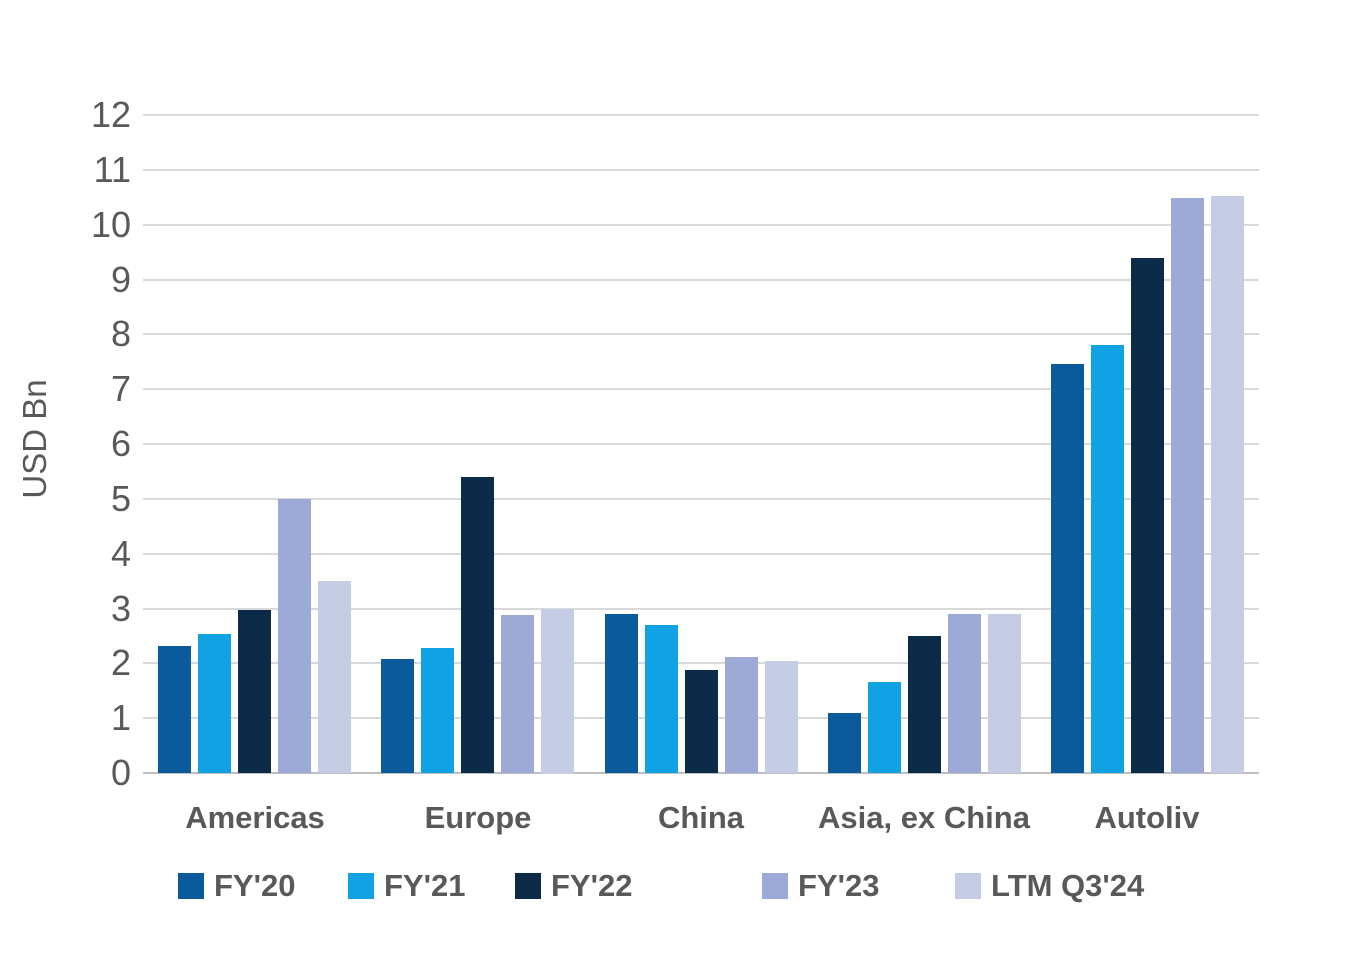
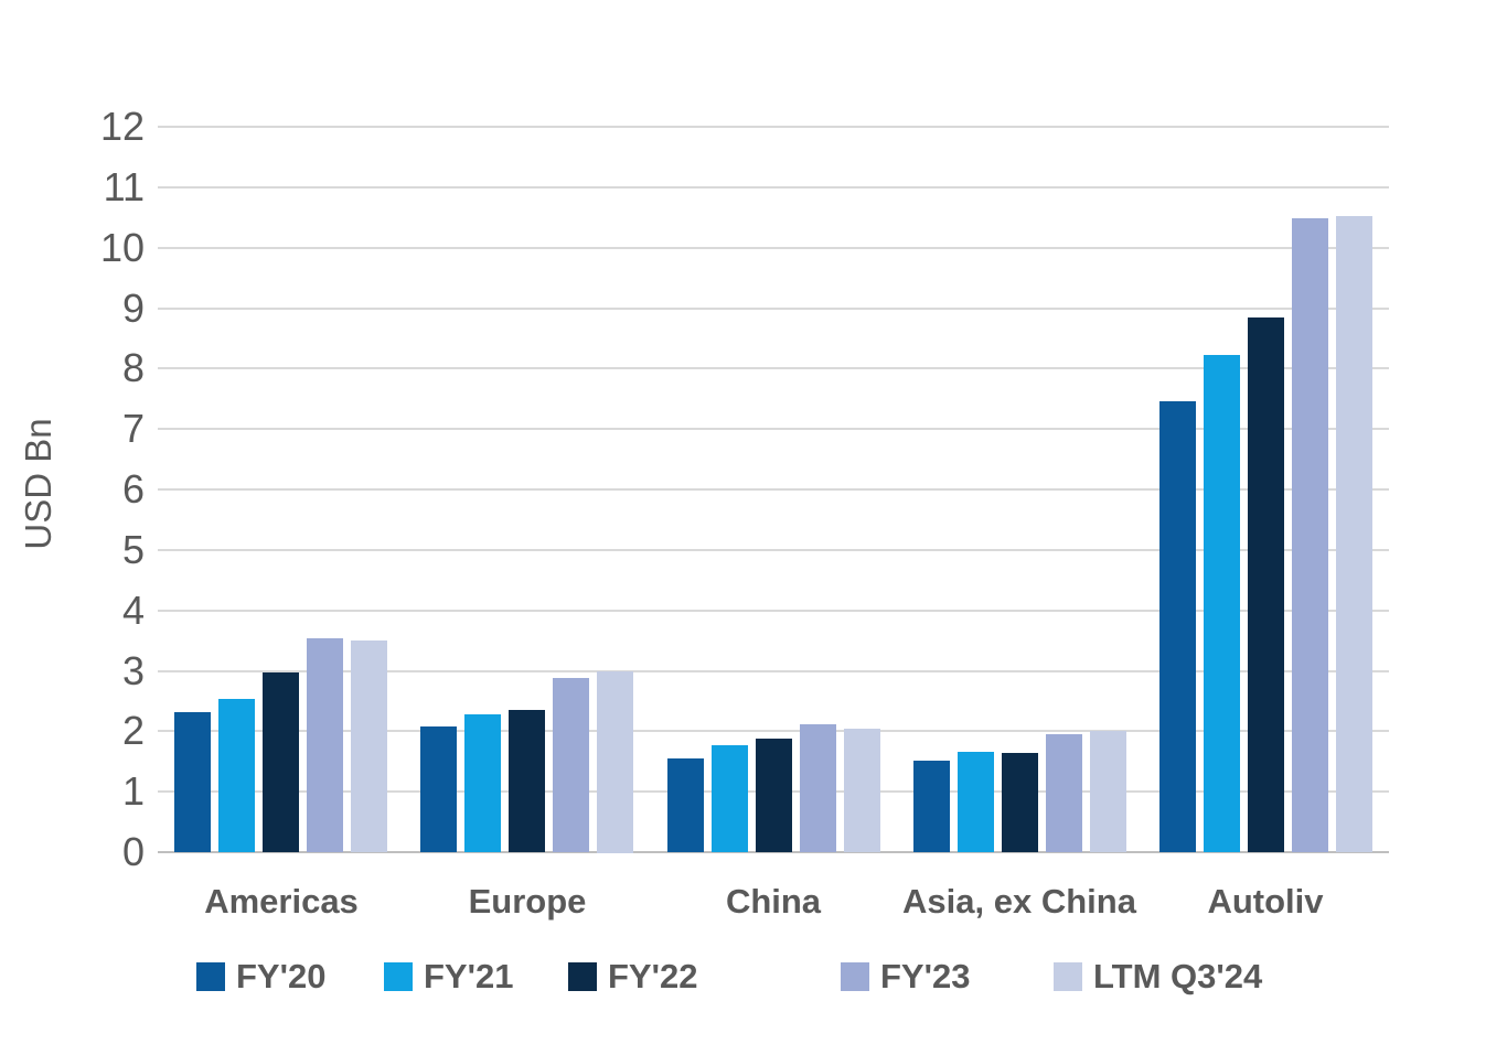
FY'23/Americas: 5.0 -> 3.5
FY'22/Europe: 5.4 -> 2.4
FY'20/China: 2.9 -> 1.6
FY'21/China: 2.7 -> 1.8
FY'20/Asia, ex China: 1.1 -> 1.5
FY'22/Asia, ex China: 2.5 -> 1.6
FY'23/Asia, ex China: 2.9 -> 2.0
LTM Q3'24/Asia, ex China: 2.9 -> 2.0
FY'21/Autoliv: 7.8 -> 8.2
FY'22/Autoliv: 9.4 -> 8.8
